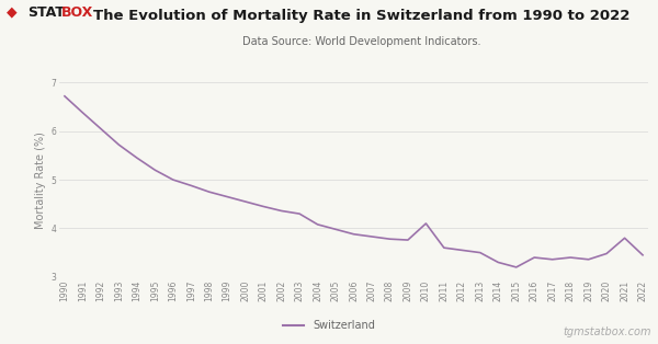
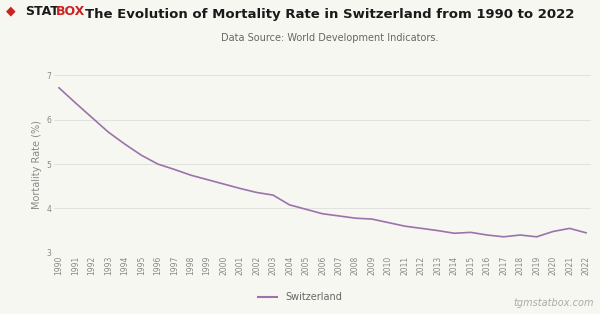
2010: 4.10 -> 3.68
2014: 3.30 -> 3.44
2015: 3.20 -> 3.46
2021: 3.80 -> 3.55
